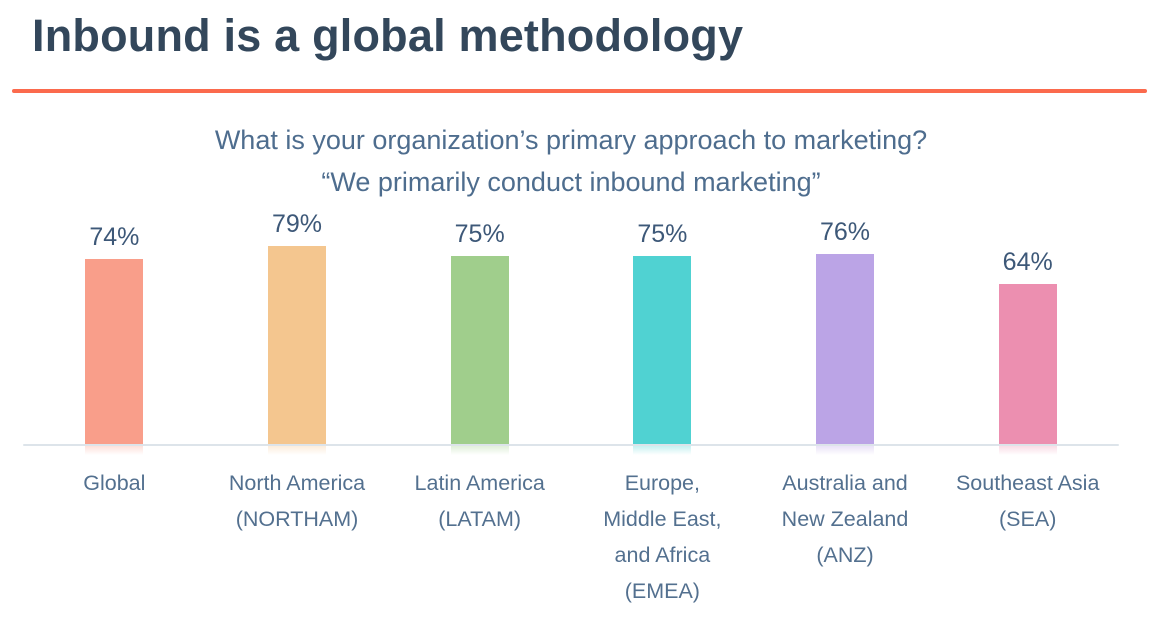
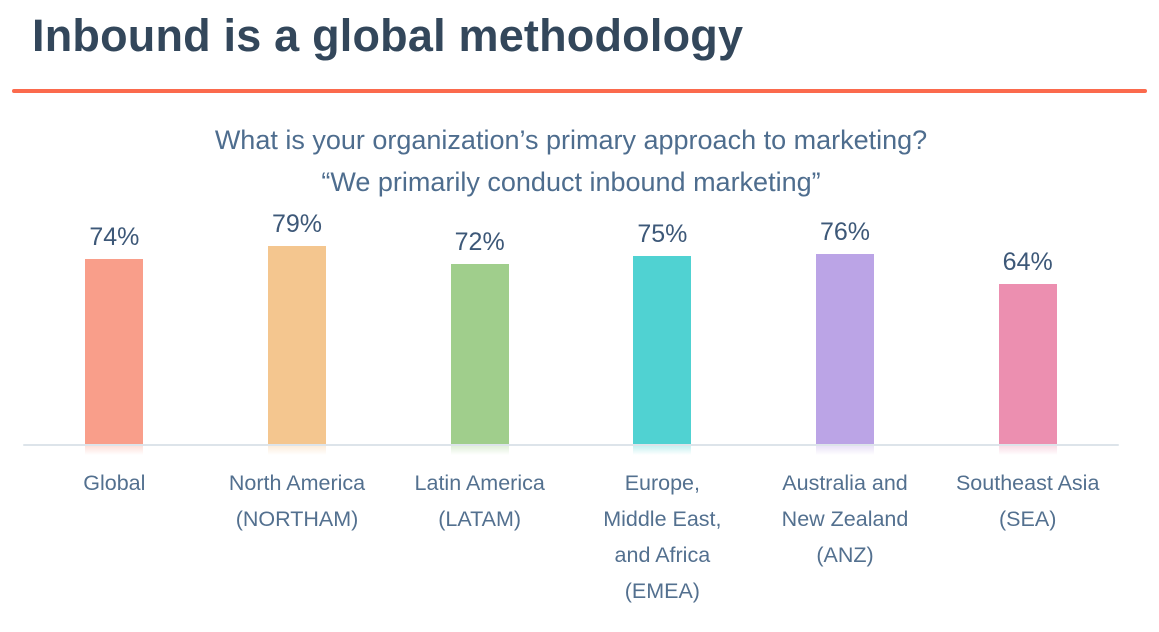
Latin America (LATAM): 75% -> 72%
